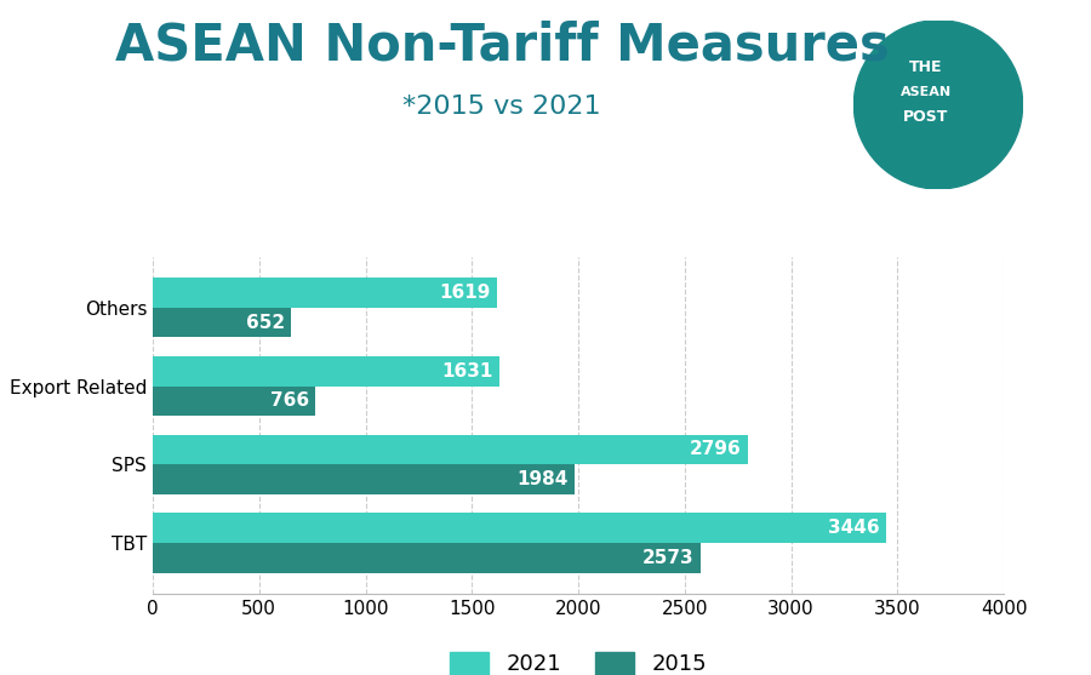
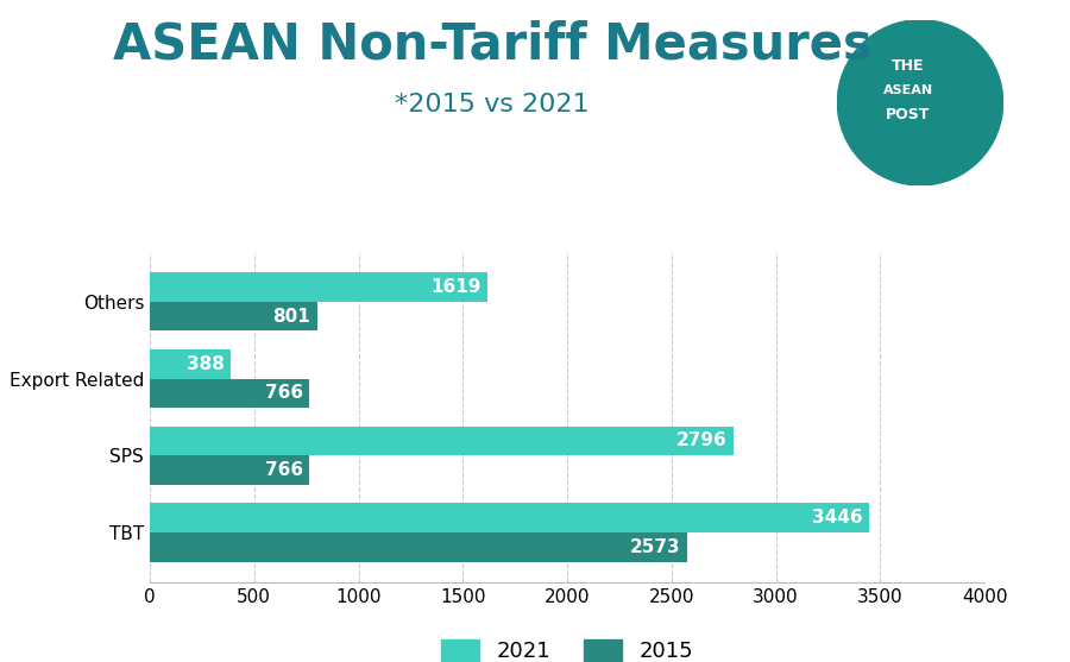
2015/Others: 652 -> 801
2021/Export Related: 1631 -> 388
2015/SPS: 1984 -> 766
